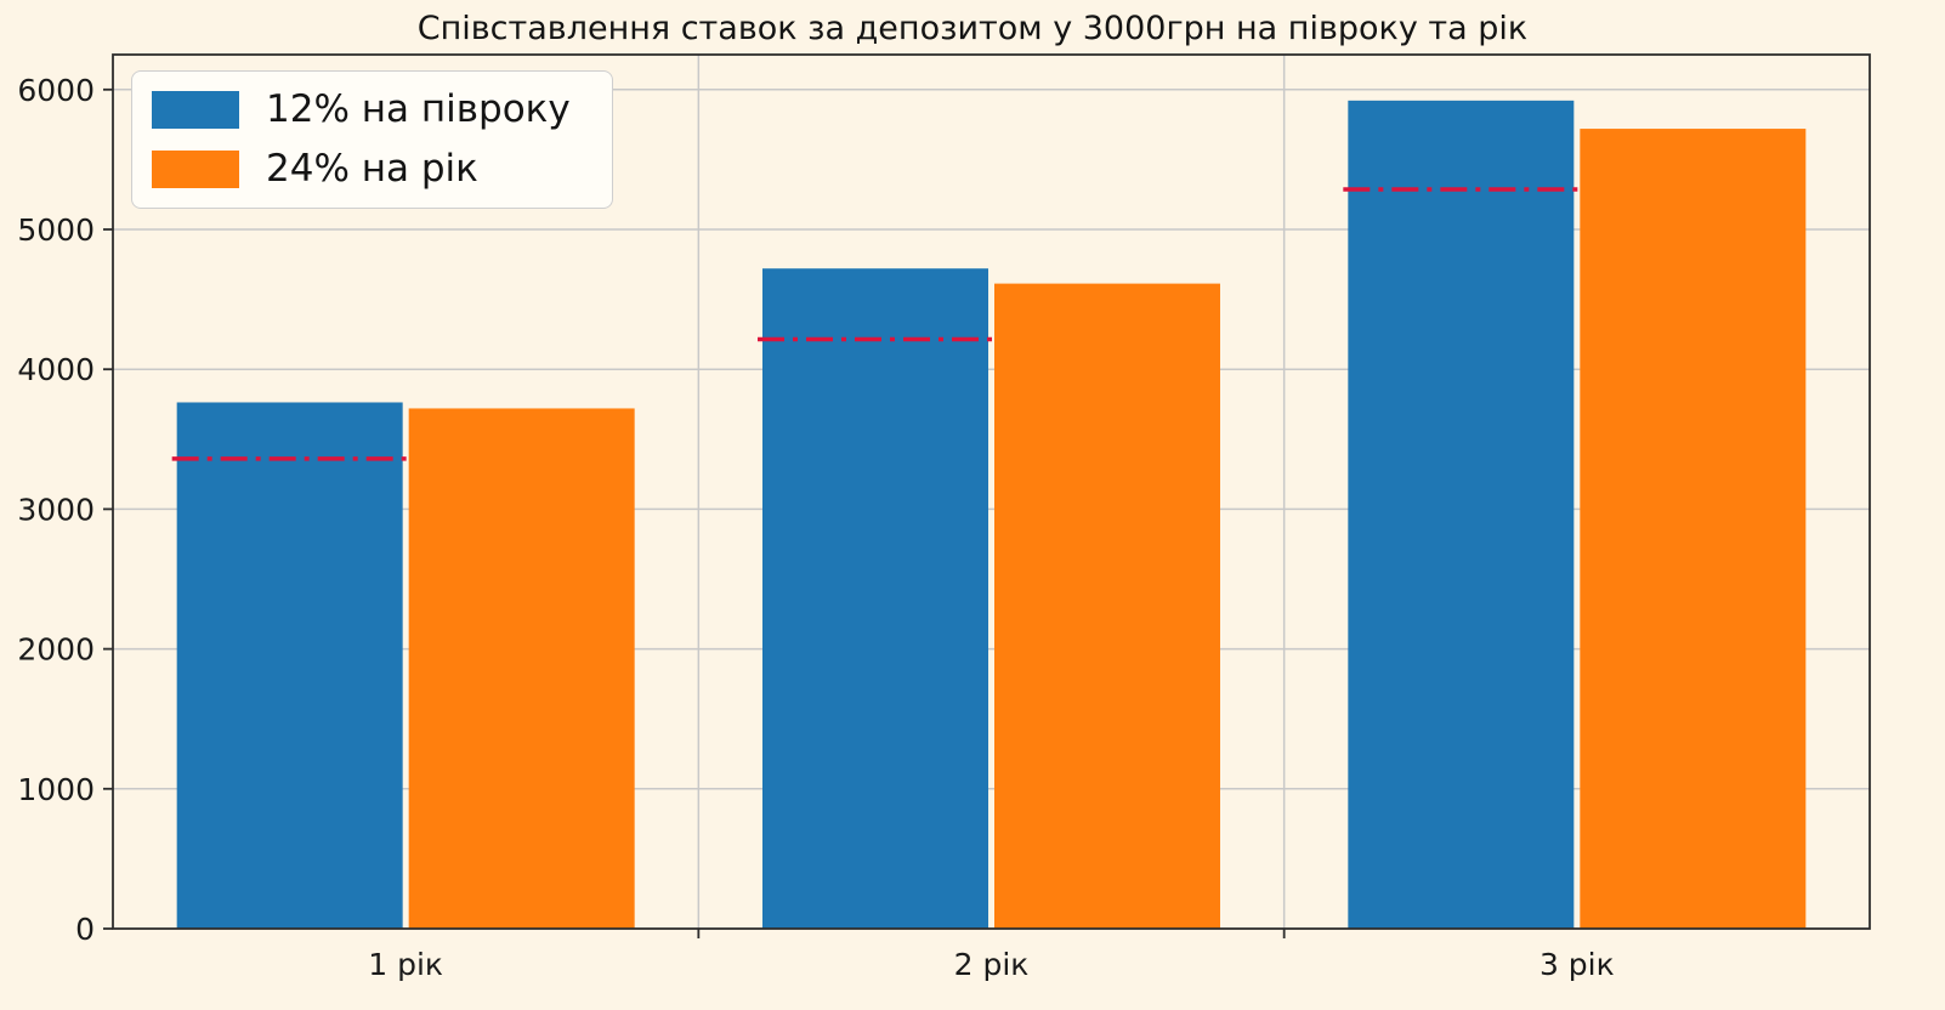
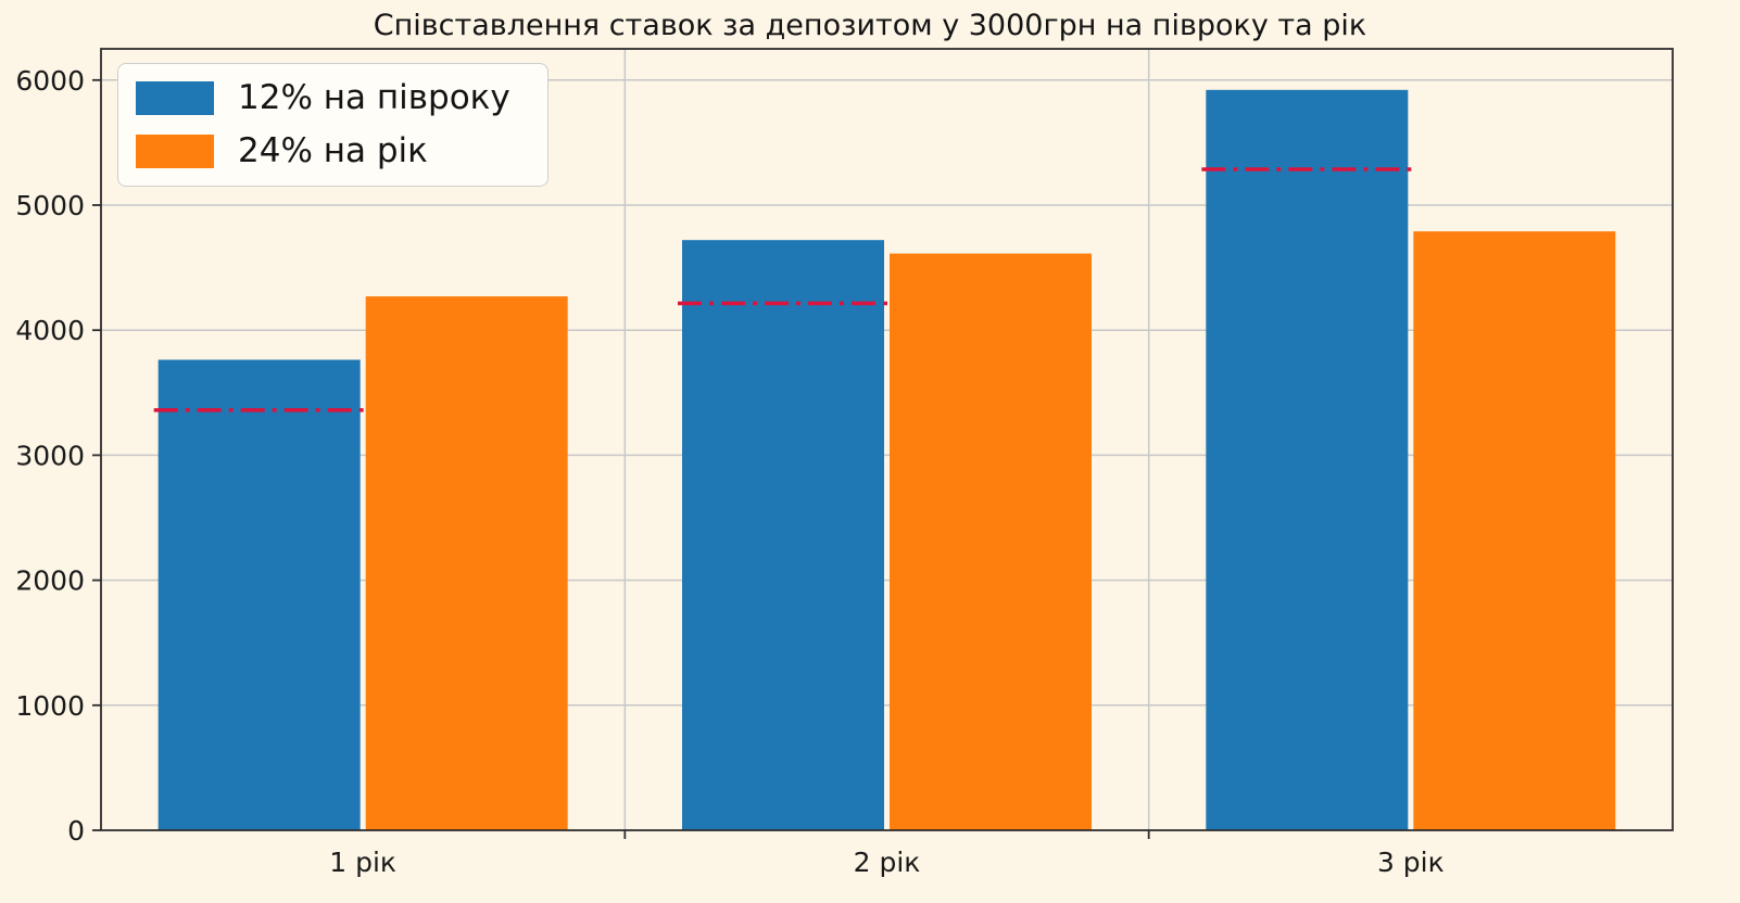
24% на рік/1 рік: 3720 -> 4270
24% на рік/3 рік: 5720 -> 4790
